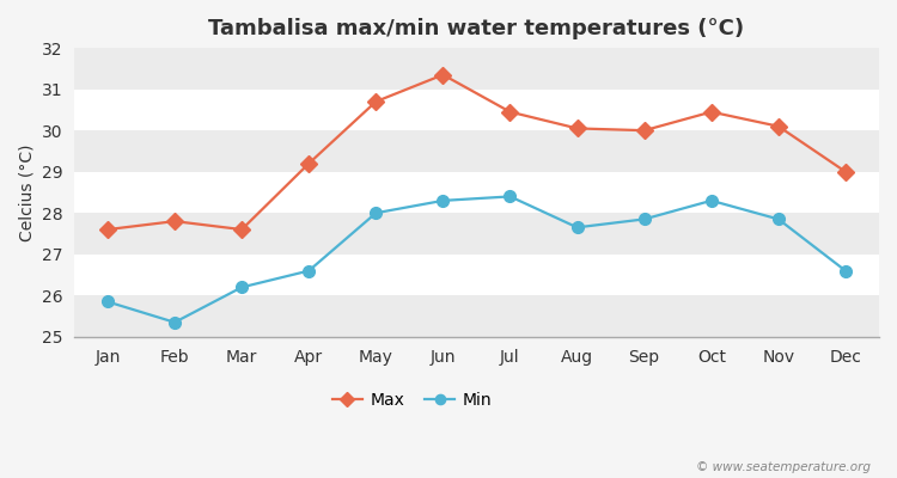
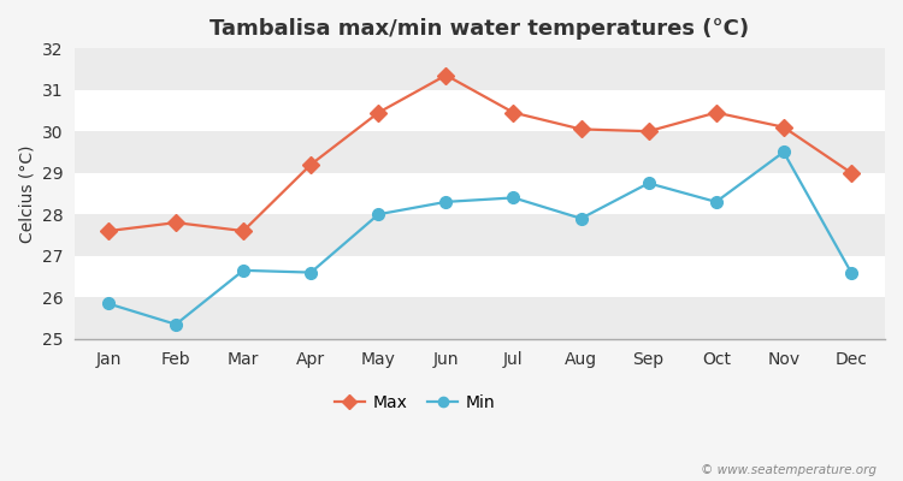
Min/Mar: 26.20 -> 26.65
Max/May: 30.70 -> 30.45
Min/Aug: 27.65 -> 27.90
Min/Sep: 27.85 -> 28.75
Min/Nov: 27.85 -> 29.50
